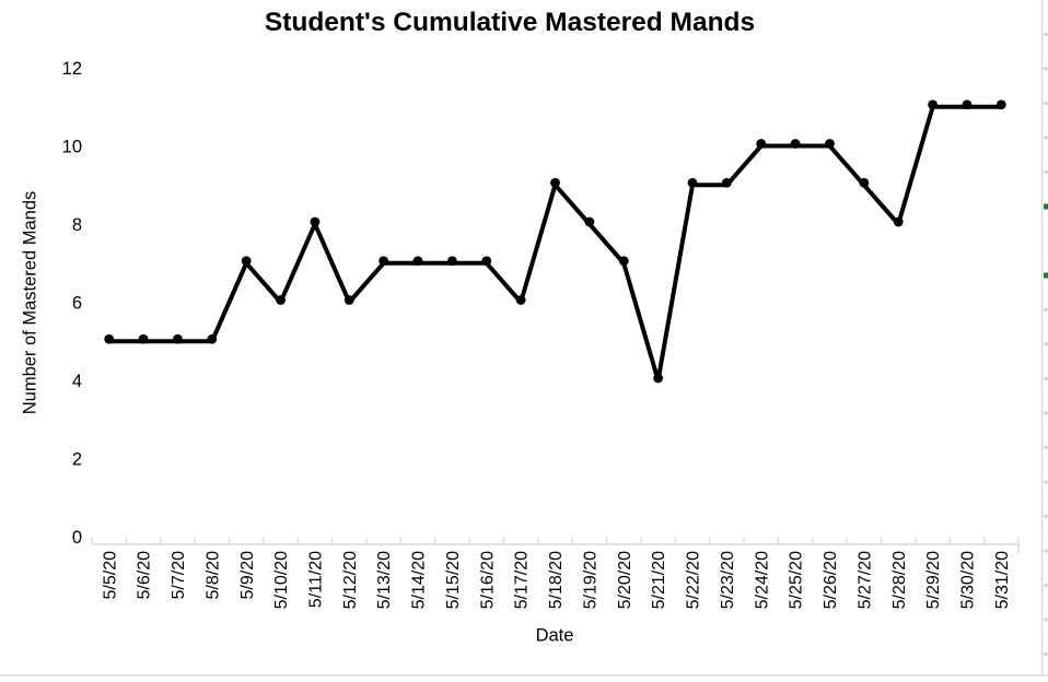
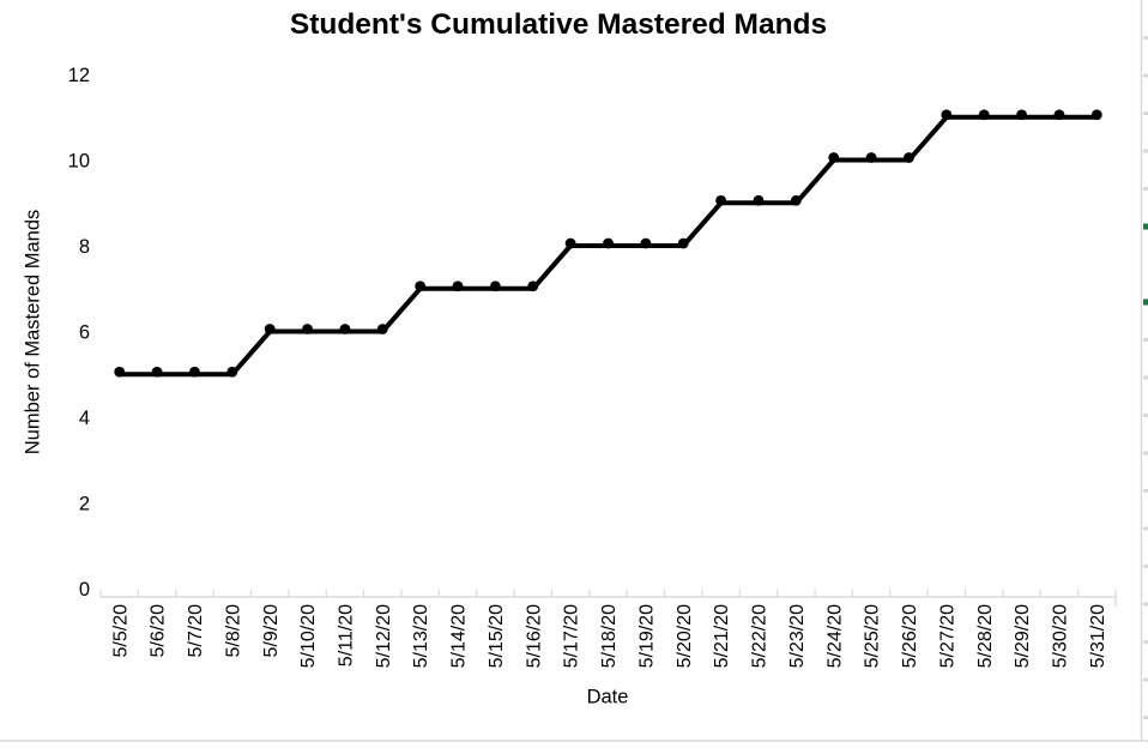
5/9/20: 7 -> 6
5/11/20: 8 -> 6
5/17/20: 6 -> 8
5/18/20: 9 -> 8
5/20/20: 7 -> 8
5/21/20: 4 -> 9
5/27/20: 9 -> 11
5/28/20: 8 -> 11
